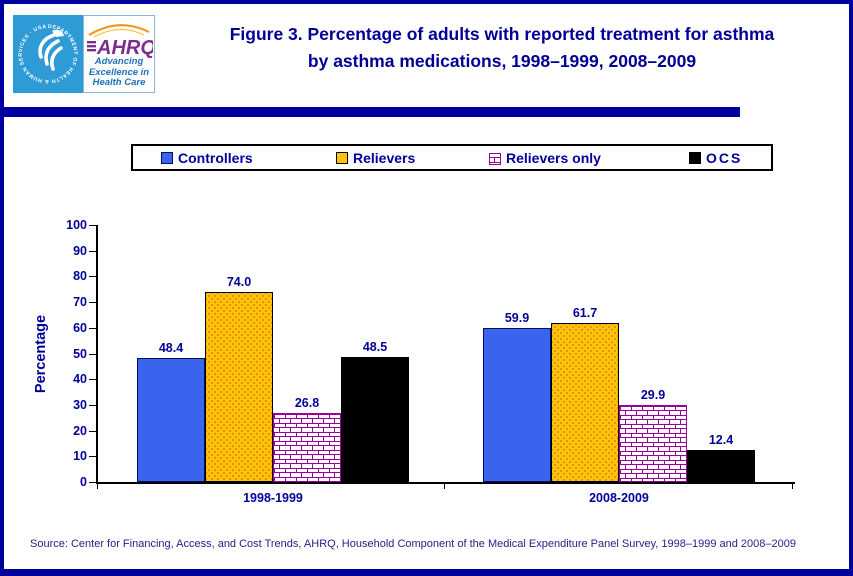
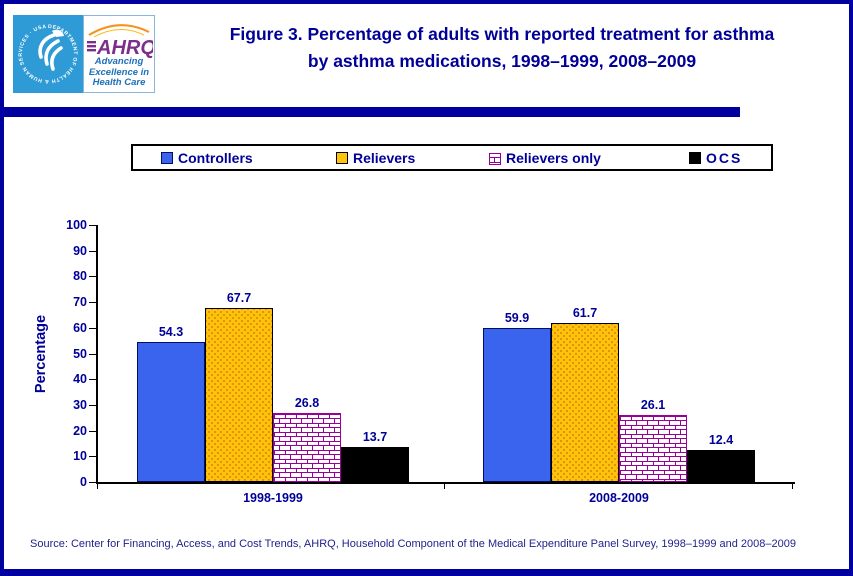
Controllers/1998-1999: 48.4 -> 54.3
Relievers/1998-1999: 74.0 -> 67.7
OCS/1998-1999: 48.5 -> 13.7
Relievers only/2008-2009: 29.9 -> 26.1
